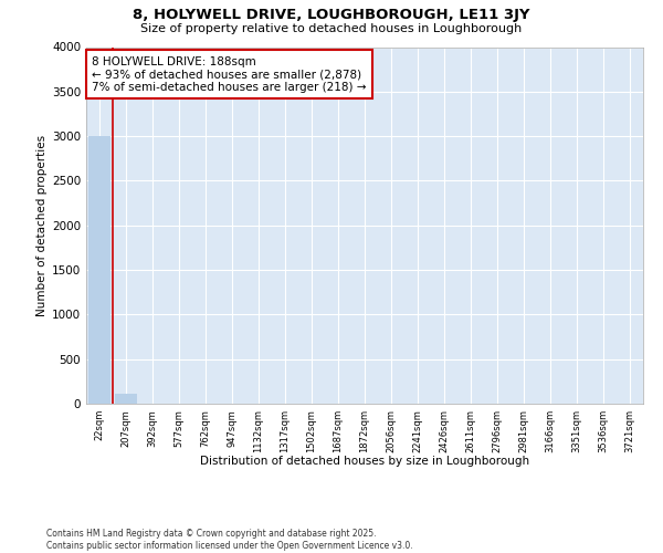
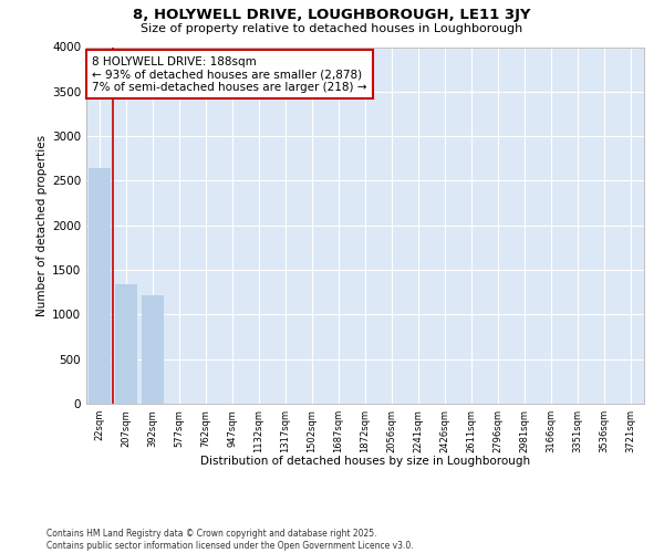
22sqm: 3000 -> 2640
207sqm: 120 -> 1340
392sqm: 0 -> 1220
